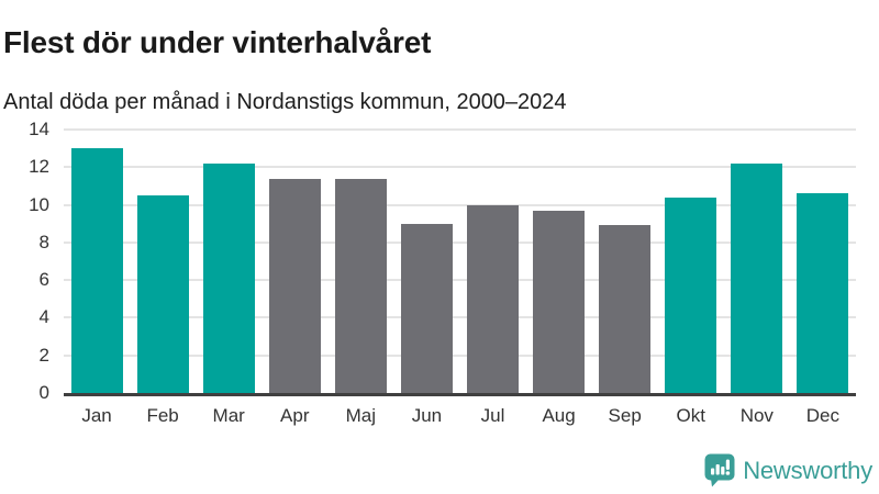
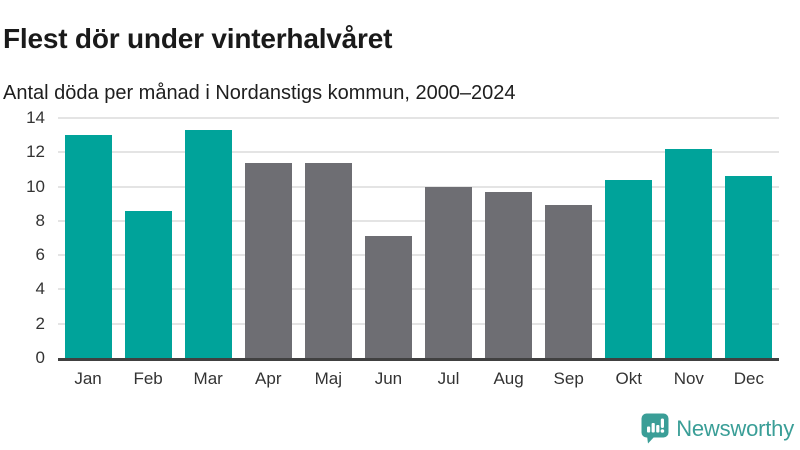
Feb: 10.5 -> 8.6
Mar: 12.2 -> 13.3
Jun: 9.0 -> 7.1
